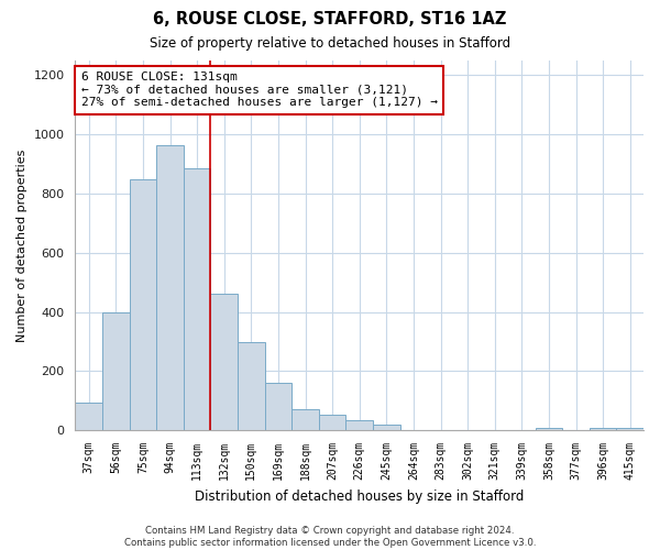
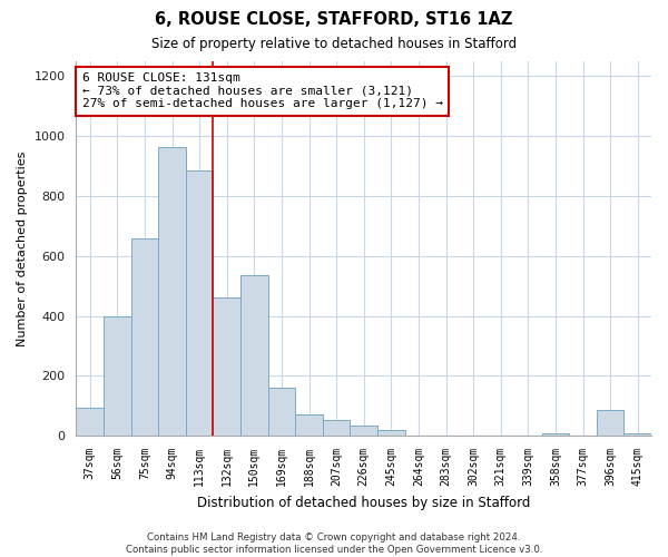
75sqm: 848 -> 660
150sqm: 298 -> 535
396sqm: 10 -> 85
